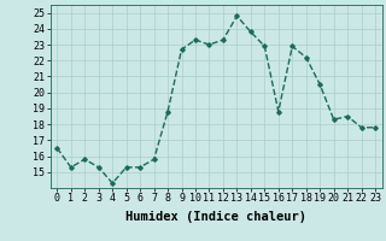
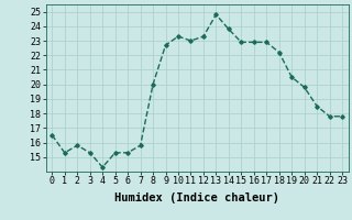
8: 18.8 -> 20.0
16: 18.8 -> 22.9
20: 18.3 -> 19.8
